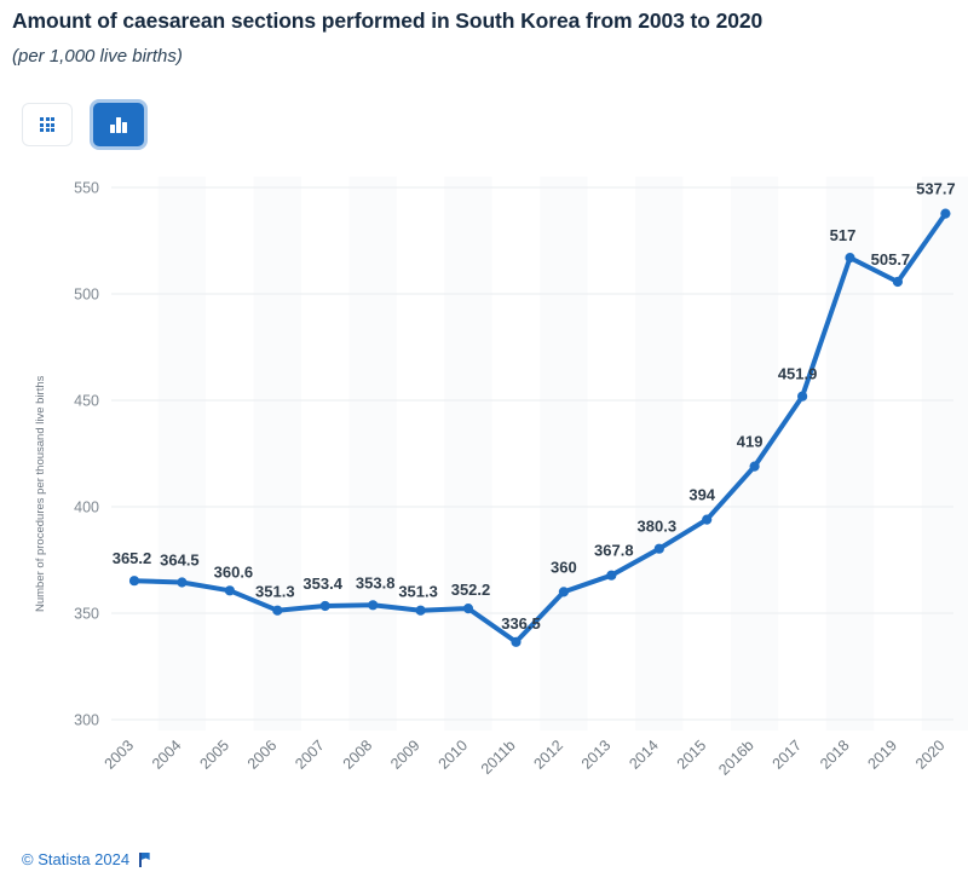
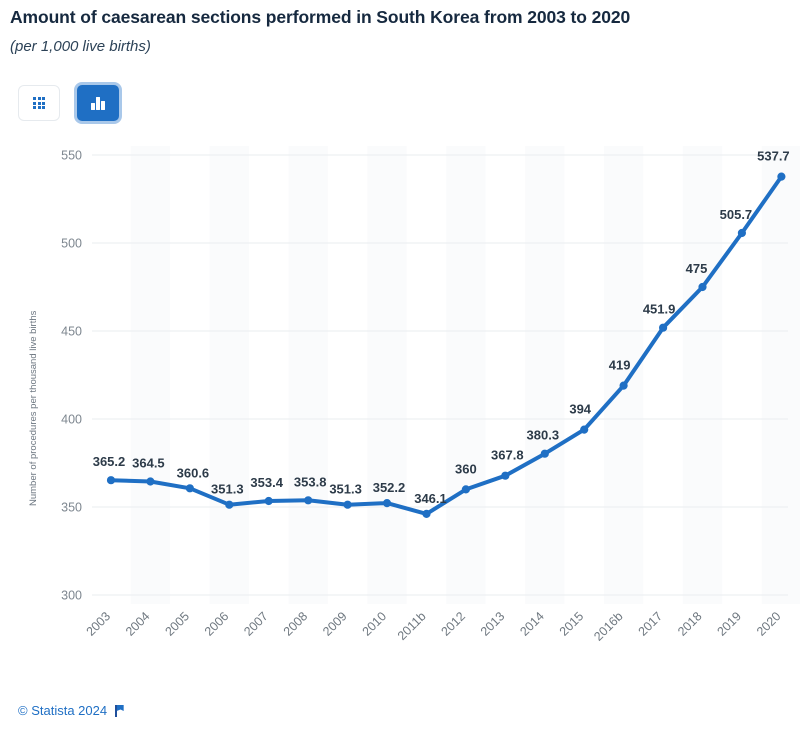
2011b: 336.5 -> 346.1
2018: 517 -> 475
